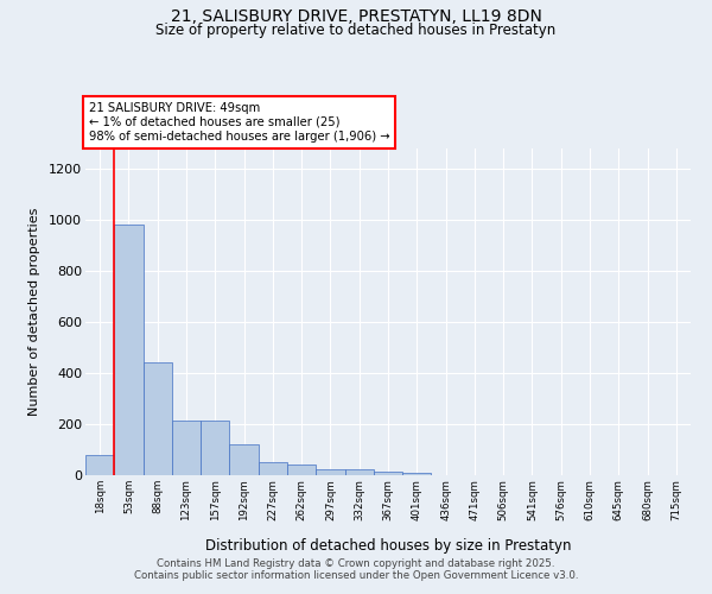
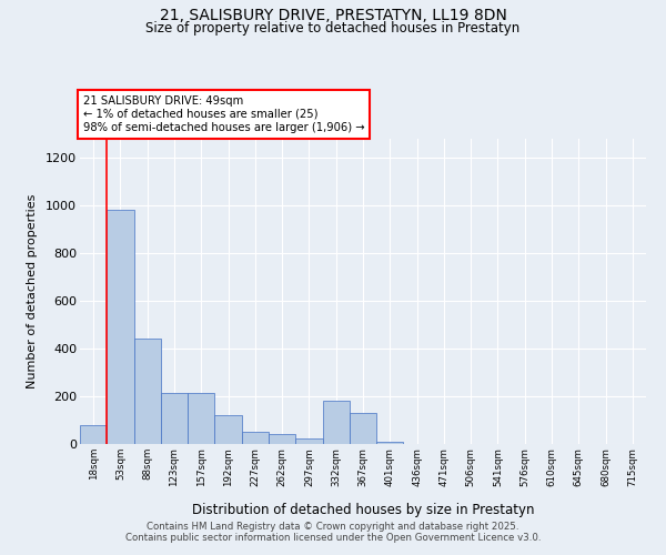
332sqm: 22 -> 180
367sqm: 14 -> 130
